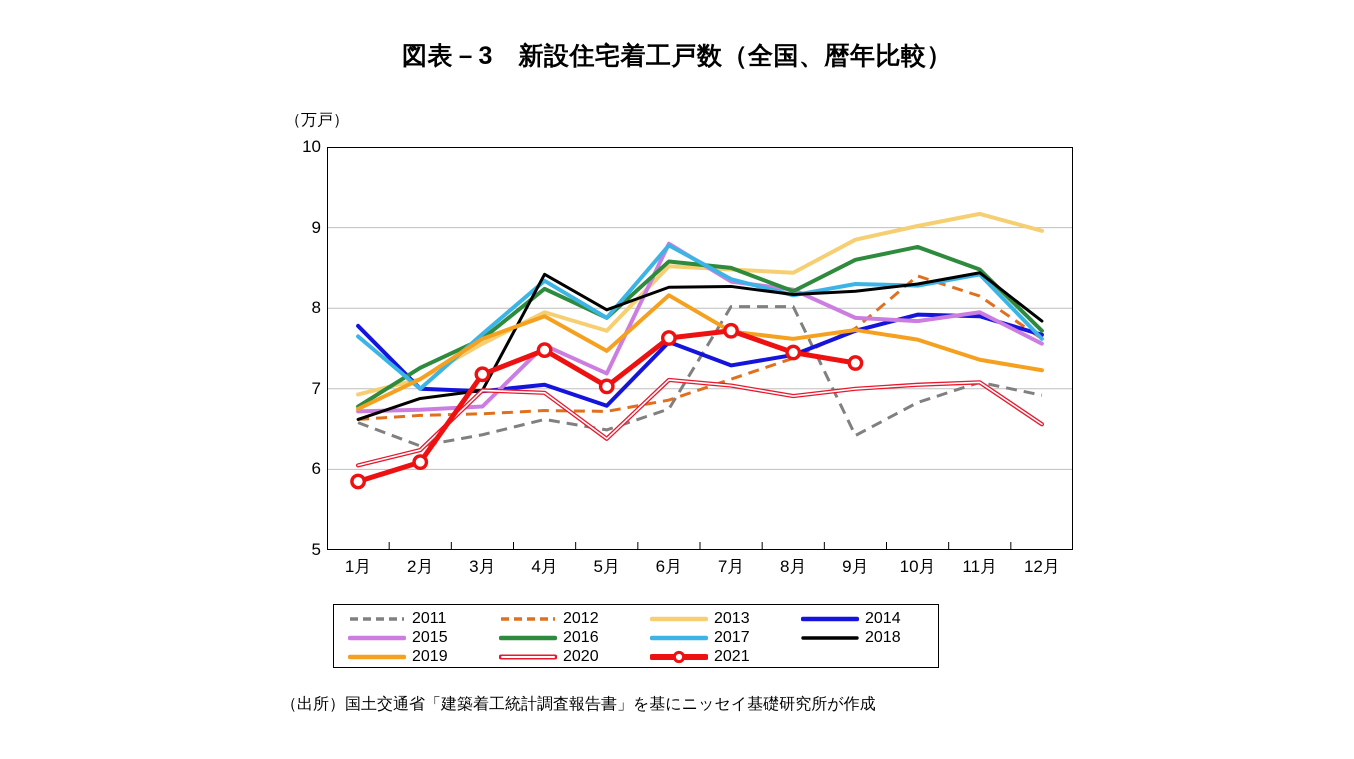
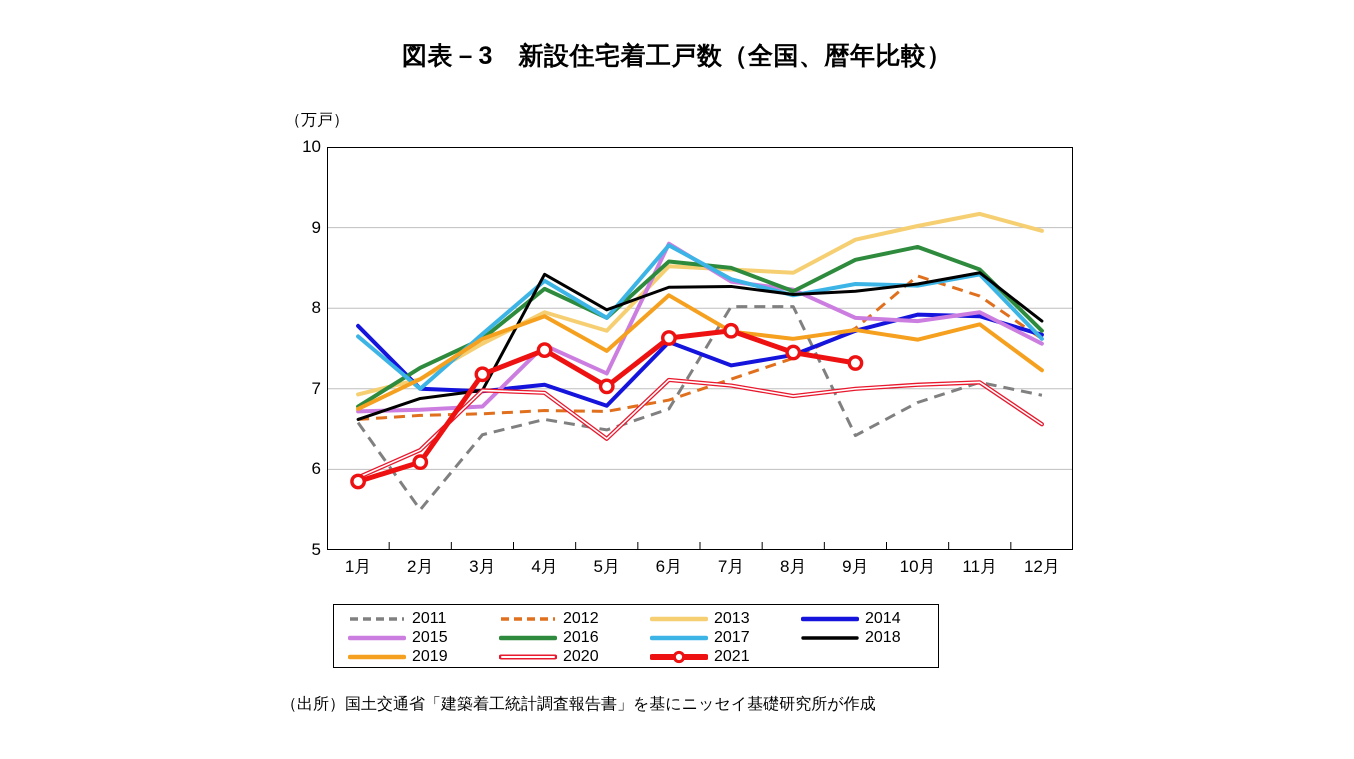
2020/1月: 6.0 -> 5.9
2011/2月: 6.3 -> 5.5
2019/11月: 7.4 -> 7.8
